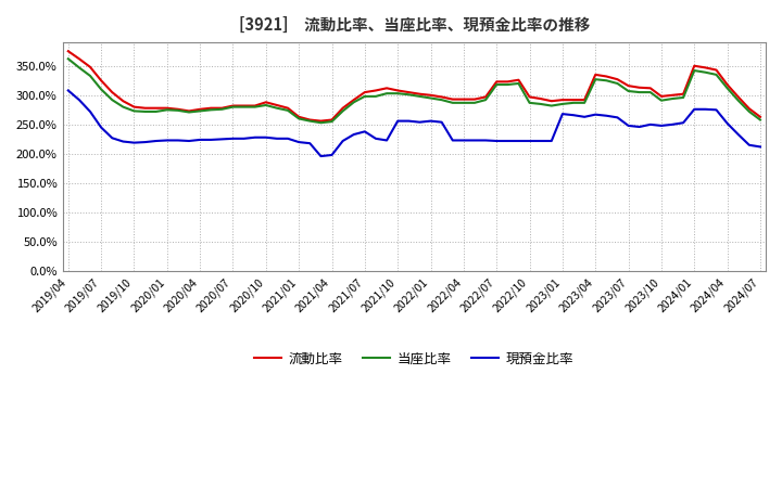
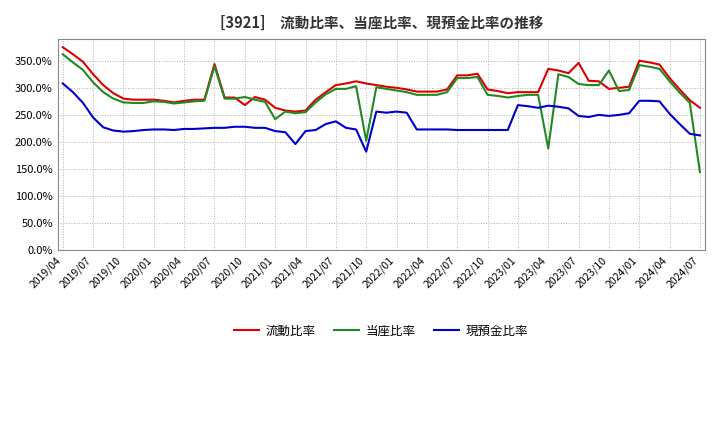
流動比率/2020/07: 282% -> 344%
当座比率/2020/07: 280% -> 340%
流動比率/2020/10: 288% -> 268%
当座比率/2021/01: 260% -> 242%
現預金比率/2021/04: 198% -> 220%
当座比率/2021/10: 303% -> 202%
現預金比率/2021/10: 256% -> 182%
当座比率/2023/04: 327% -> 188%
流動比率/2023/07: 316% -> 346%
当座比率/2023/10: 291% -> 332%
当座比率/2024/07: 258% -> 144%
